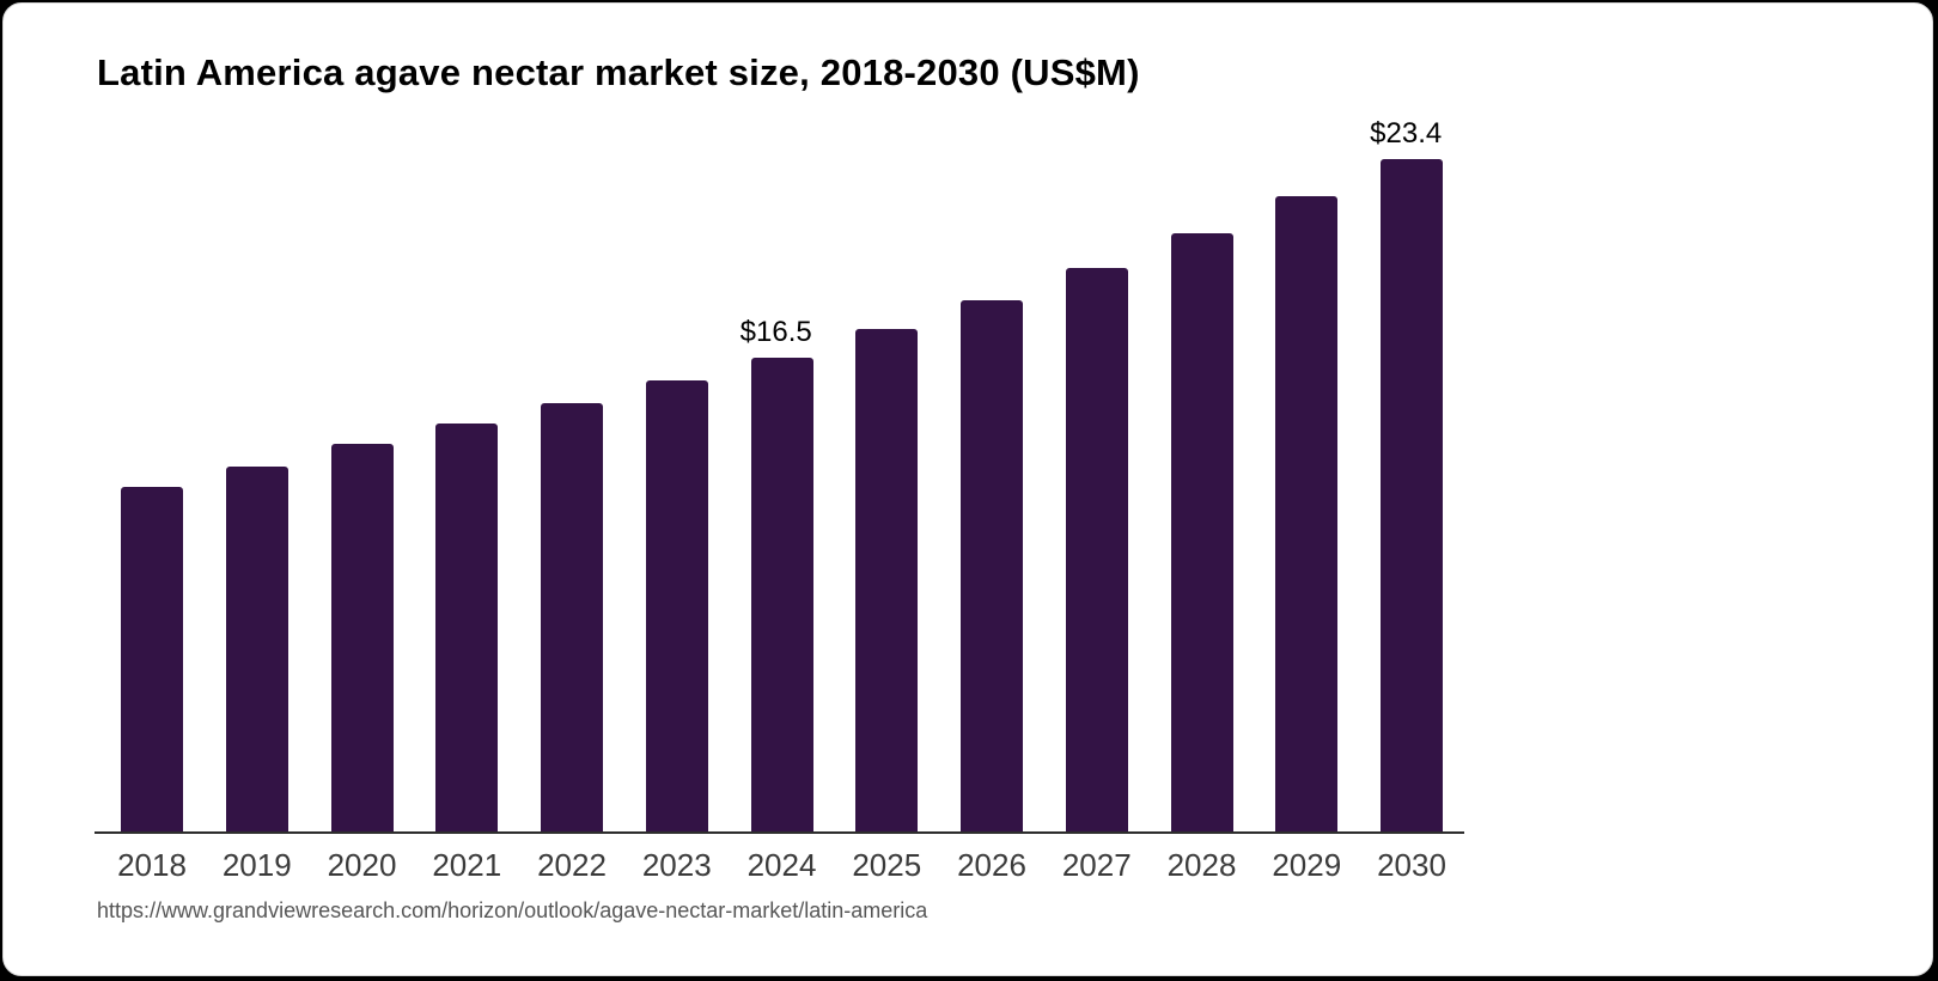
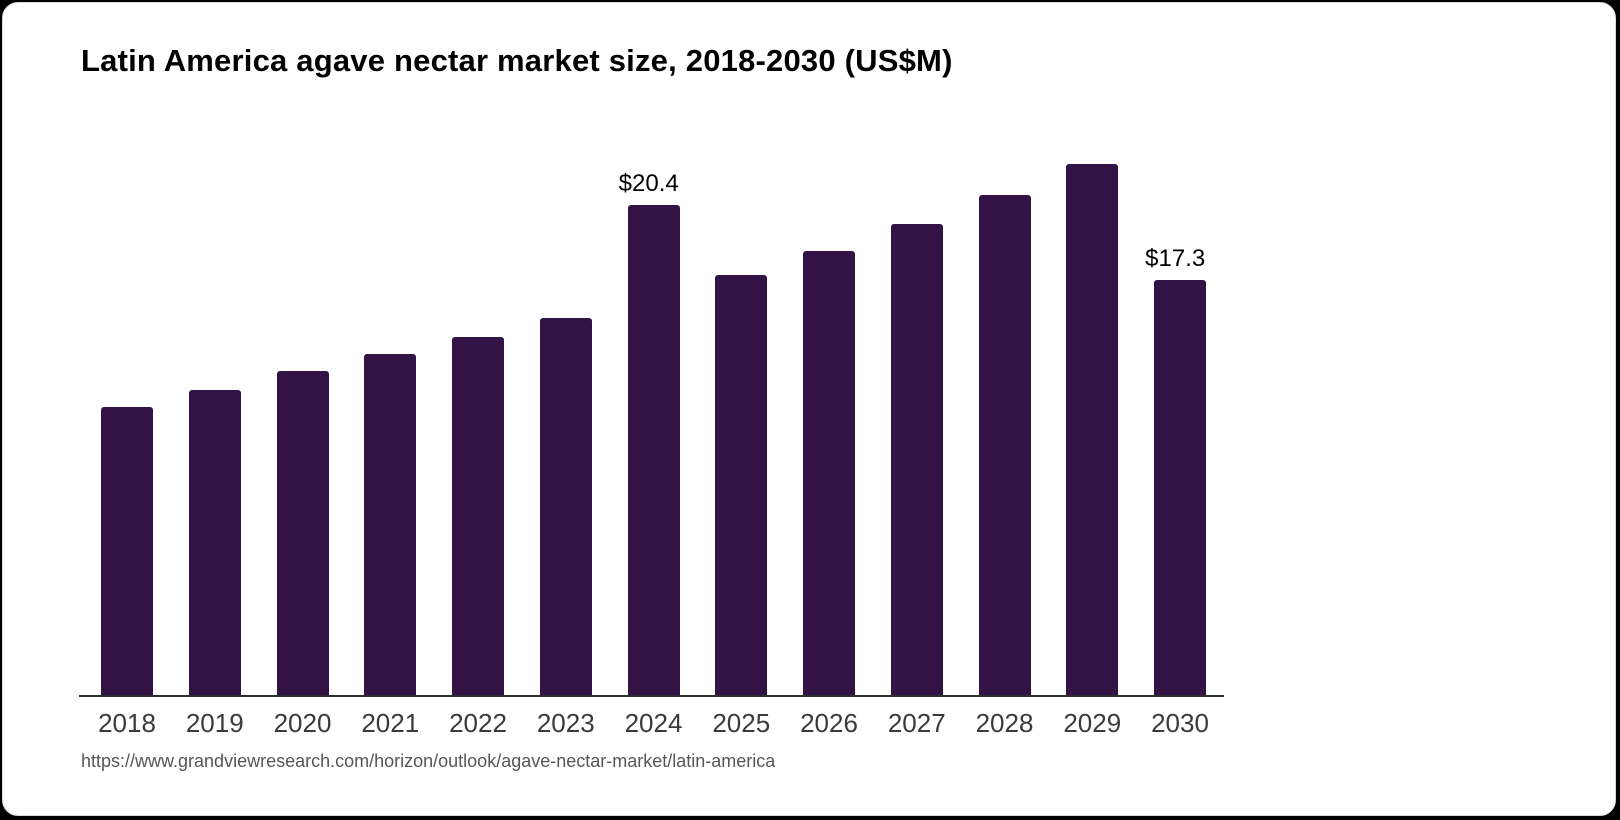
2024: $16.5 -> $20.4
2030: $23.4 -> $17.3
